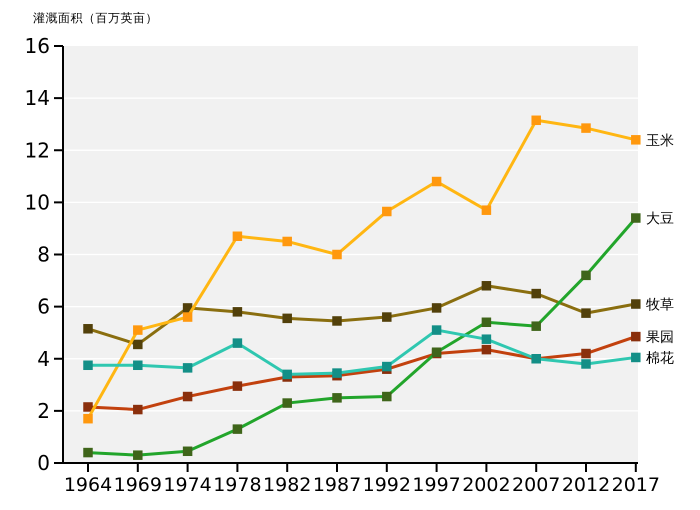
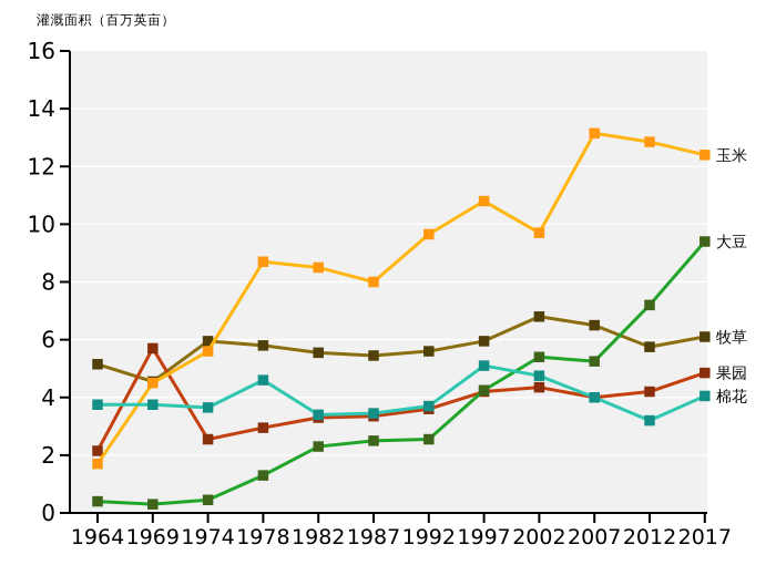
玉米/1969: 5.1 -> 4.5
果园/1969: 2.0 -> 5.7
棉花/2012: 3.8 -> 3.2
